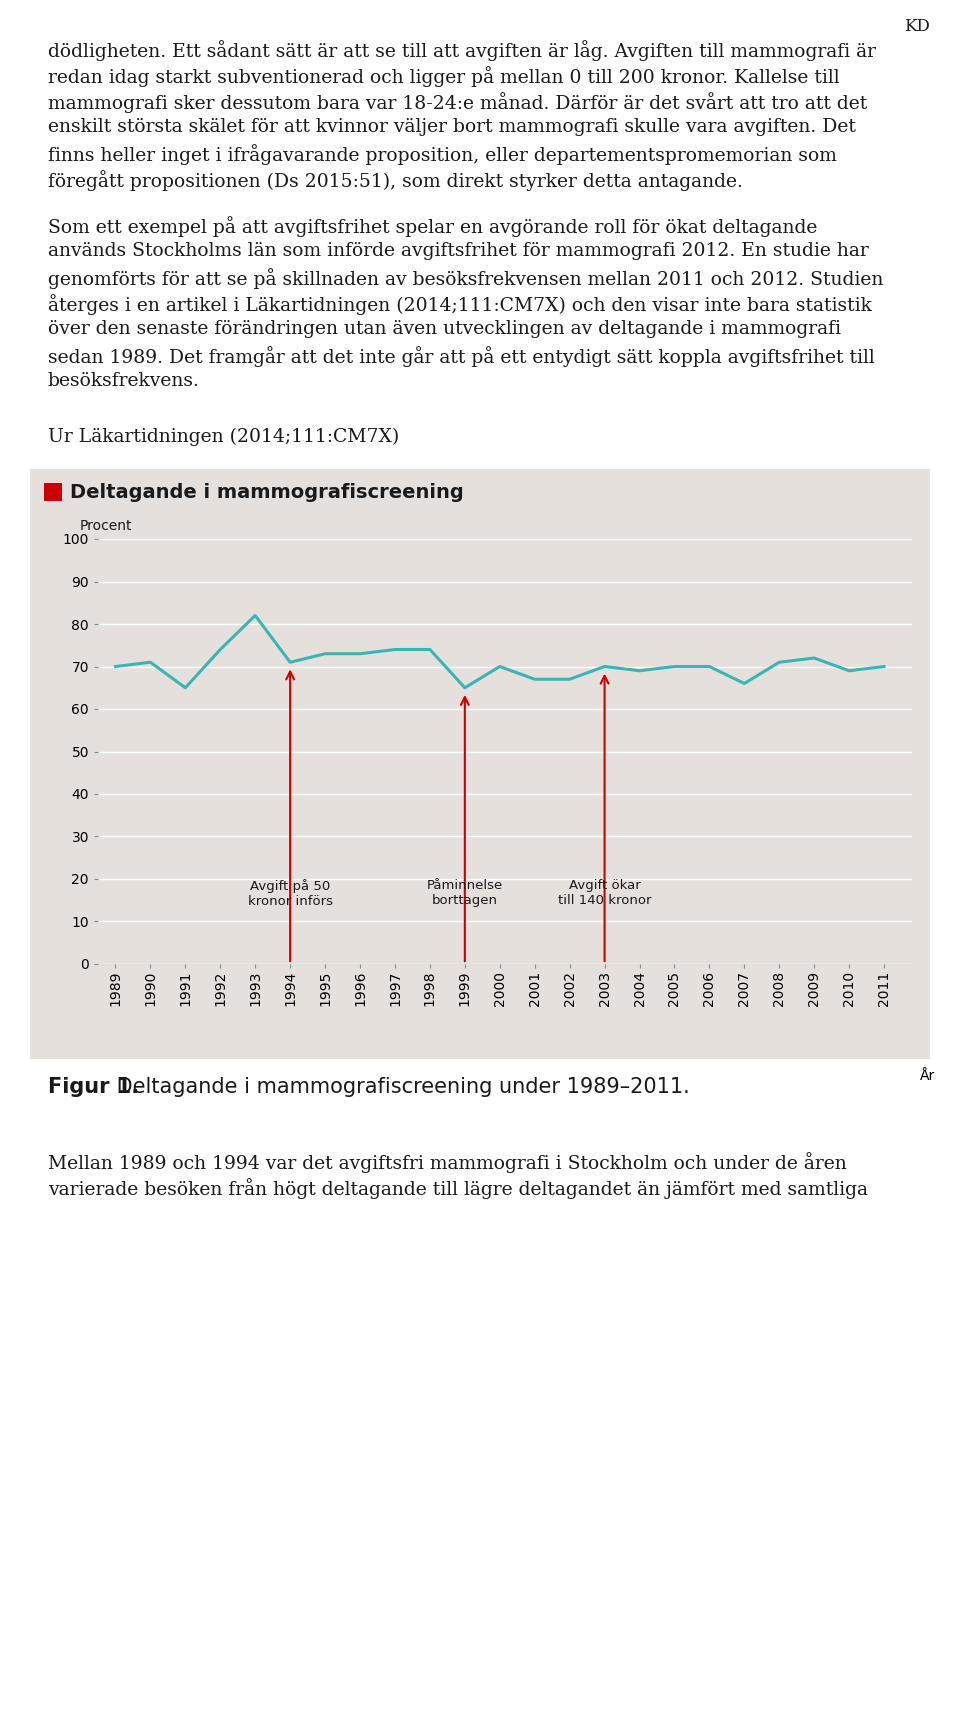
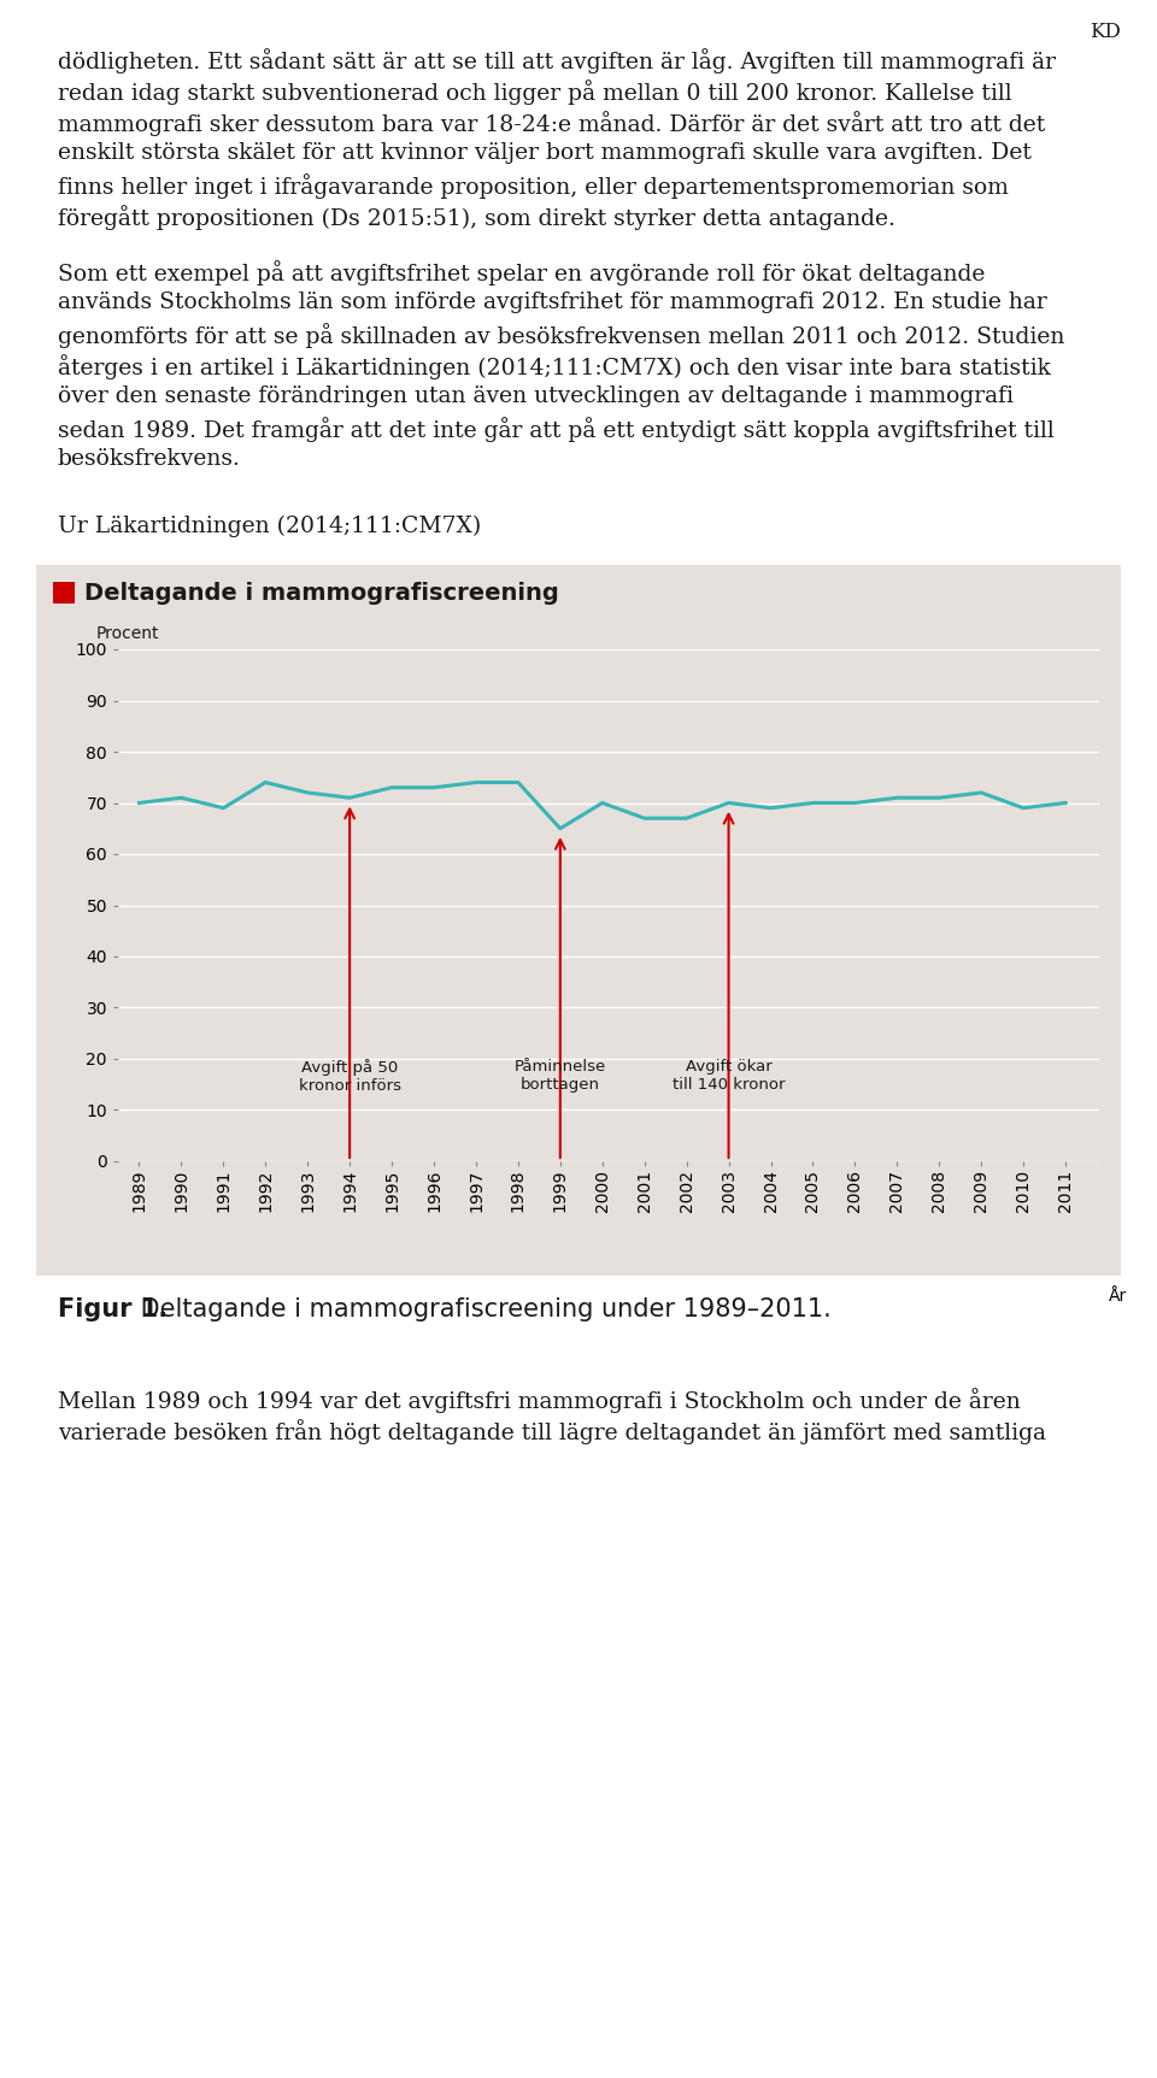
1991: 65 -> 69
1993: 82 -> 72
2007: 66 -> 71
